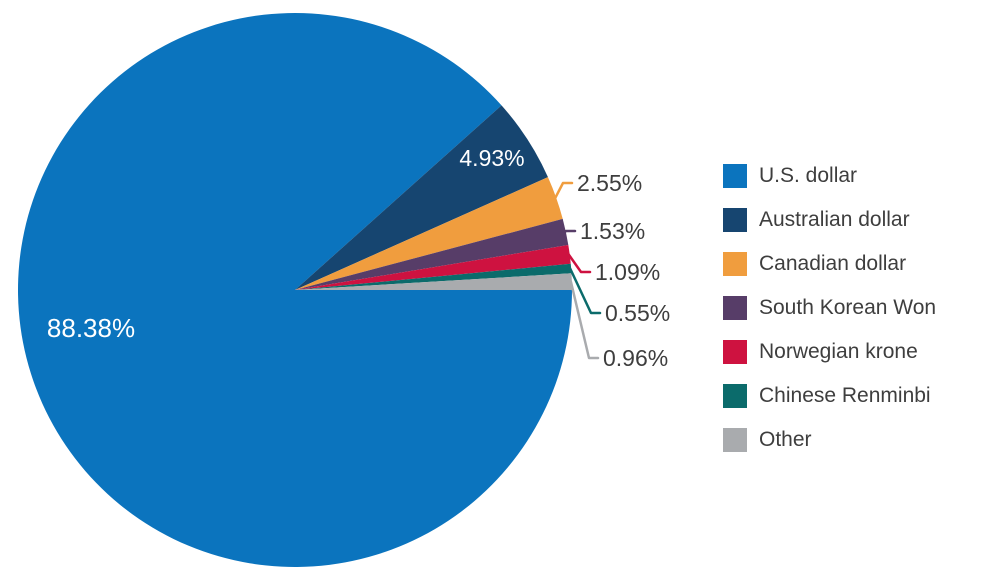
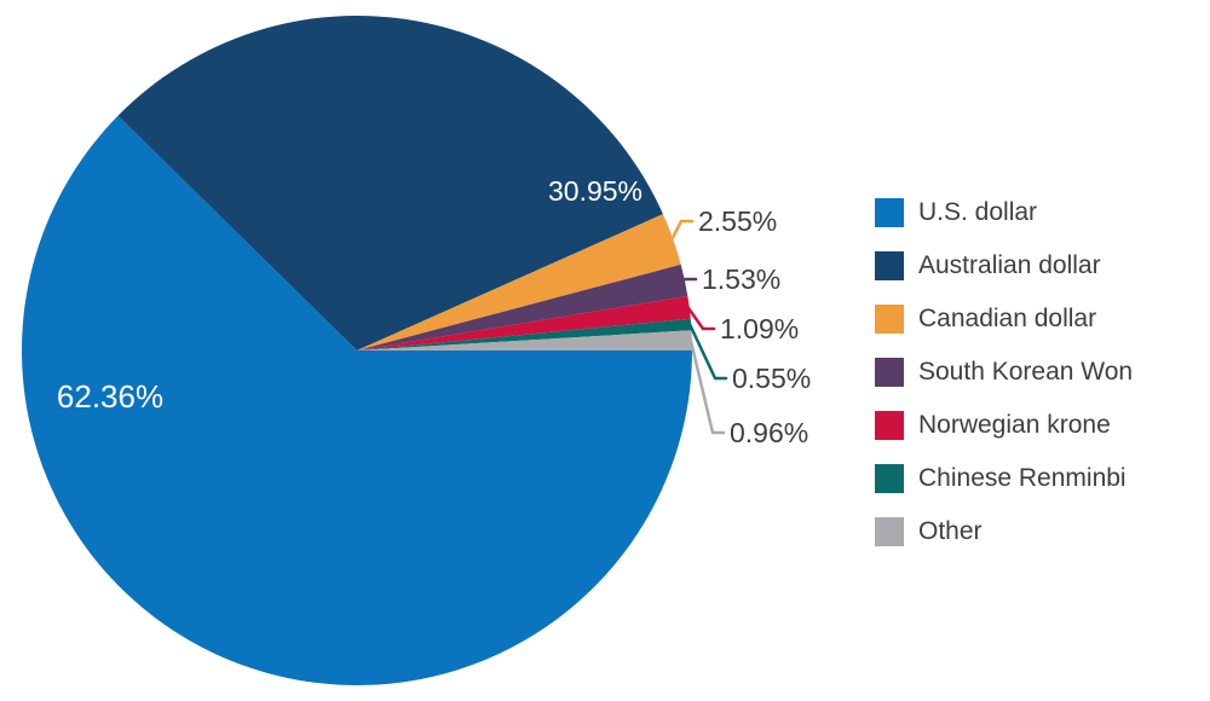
U.S. dollar: 88.38% -> 62.36%
Australian dollar: 4.93% -> 30.95%
